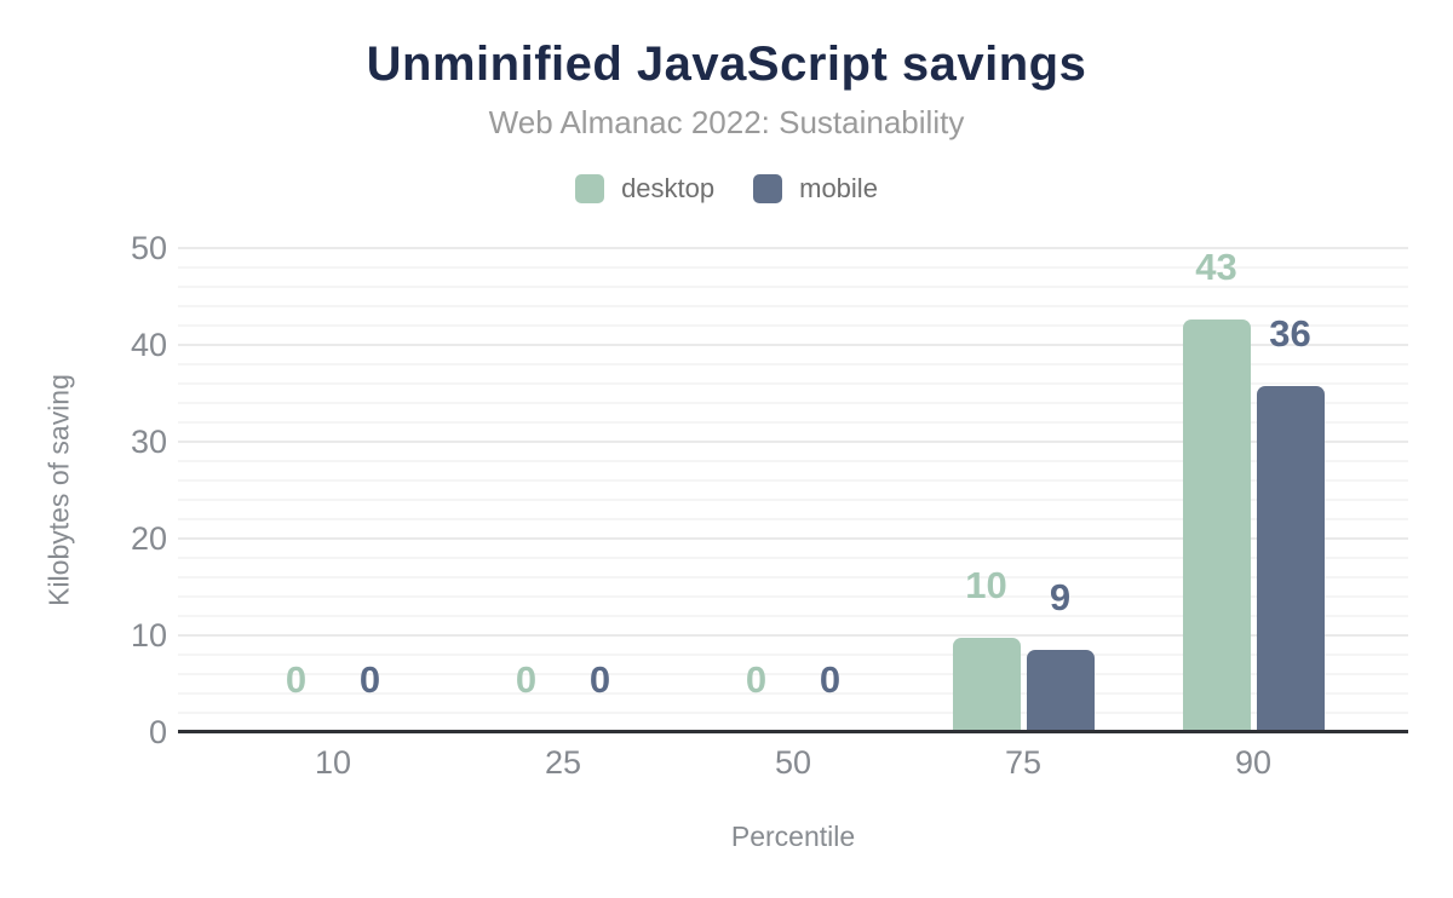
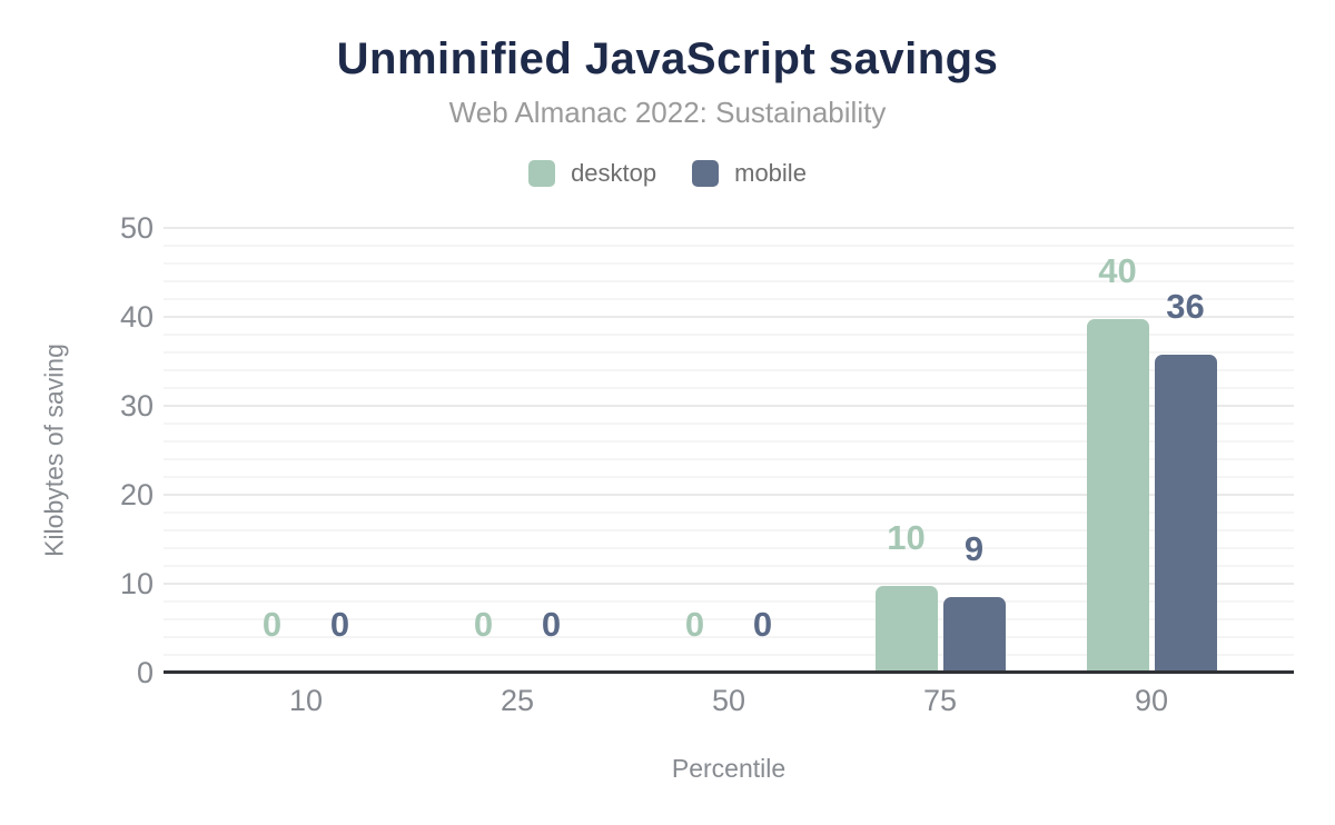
desktop/90: 43 -> 40
